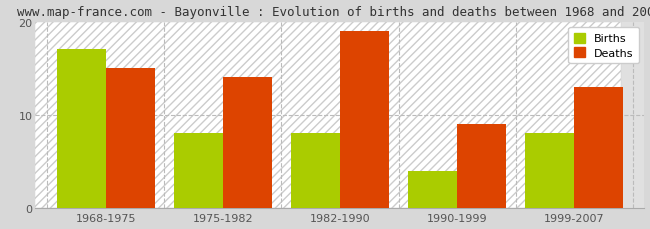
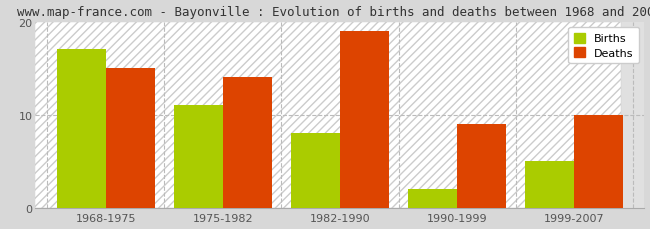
Births/1975-1982: 8 -> 11
Births/1990-1999: 4 -> 2
Births/1999-2007: 8 -> 5
Deaths/1999-2007: 13 -> 10
